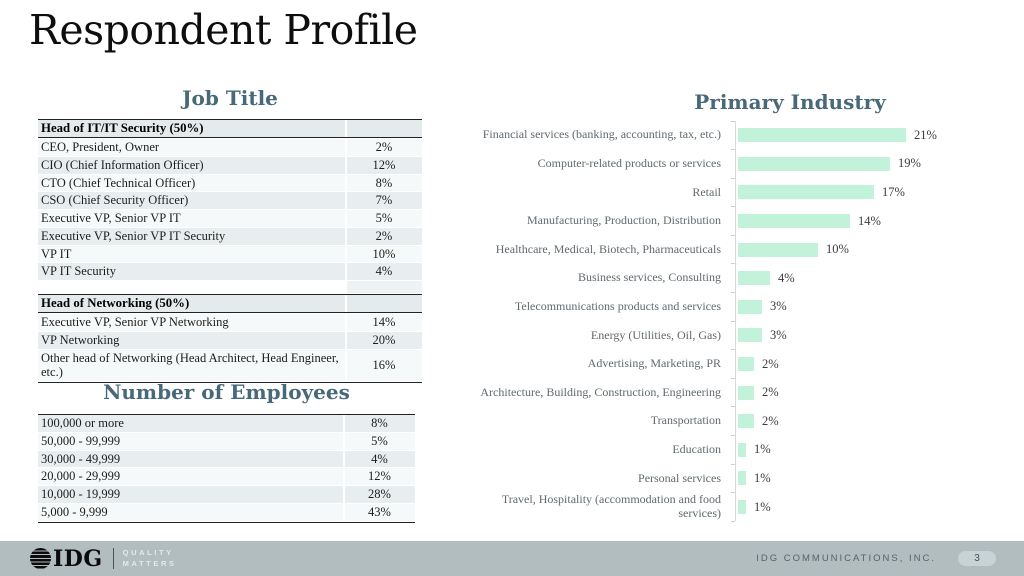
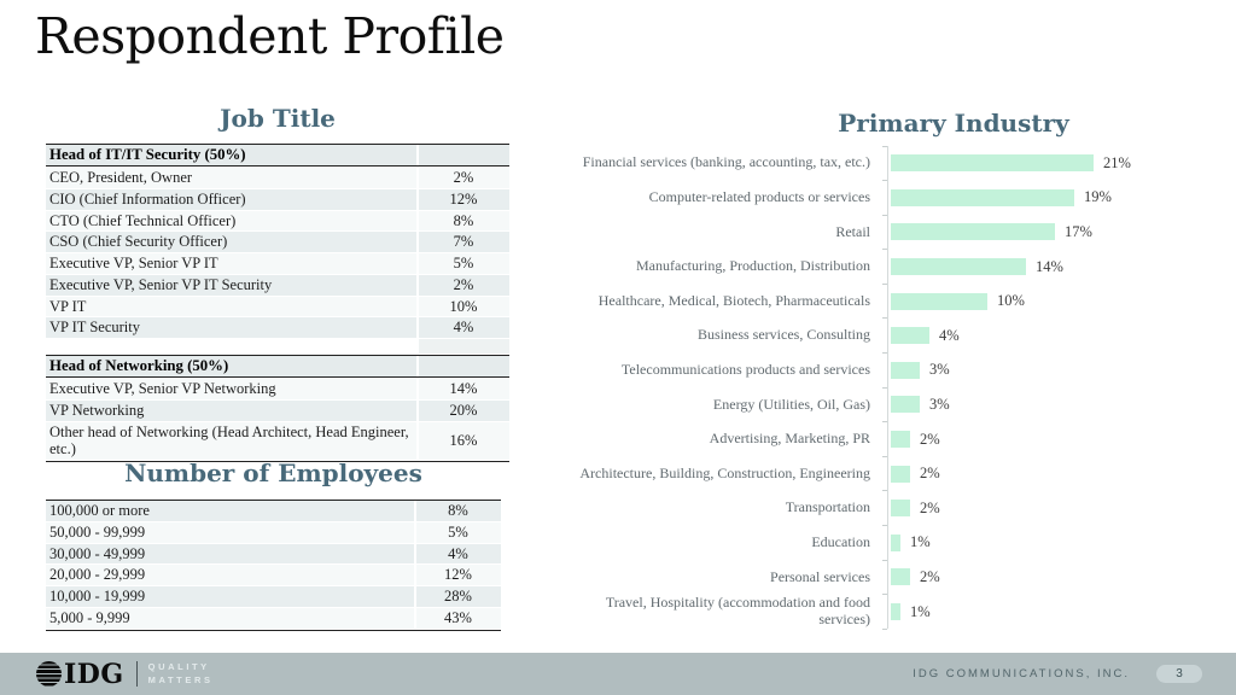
Primary Industry/Personal services: 1% -> 2%
